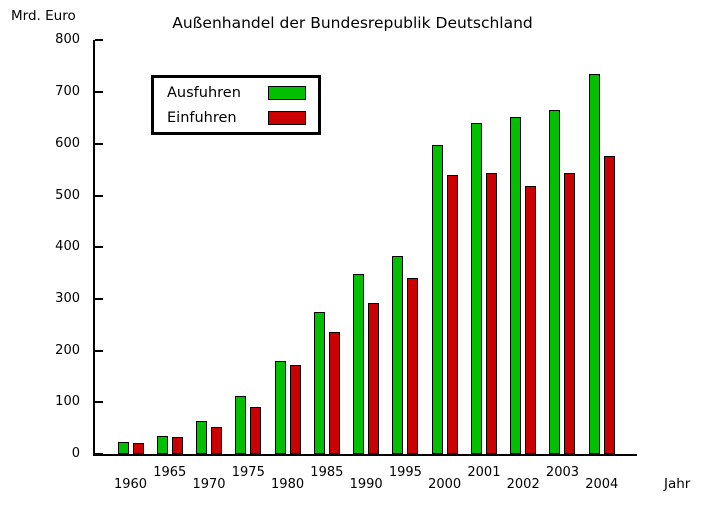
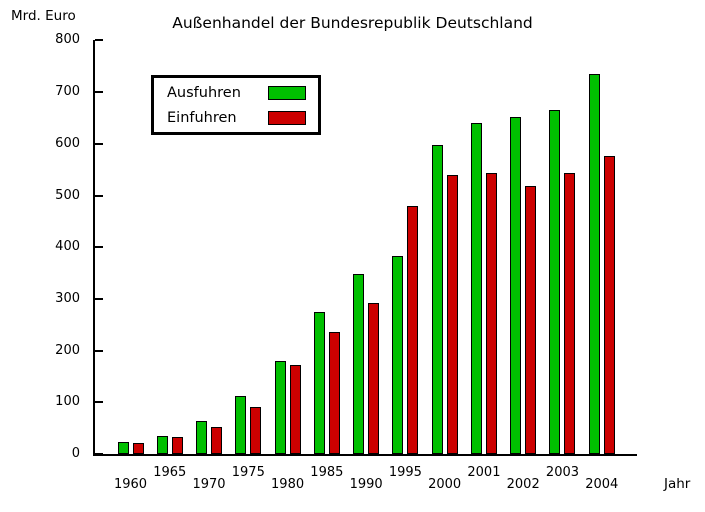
Einfuhren/1995: 340 -> 480
